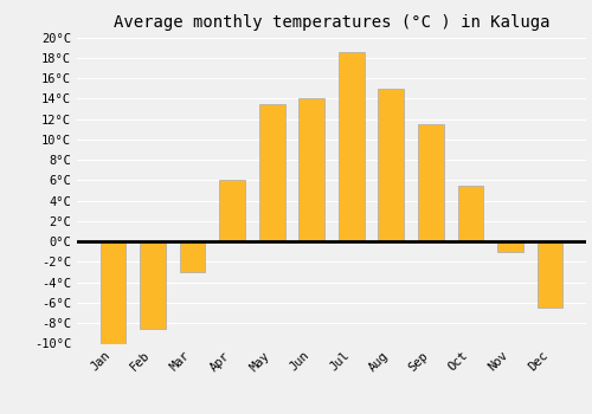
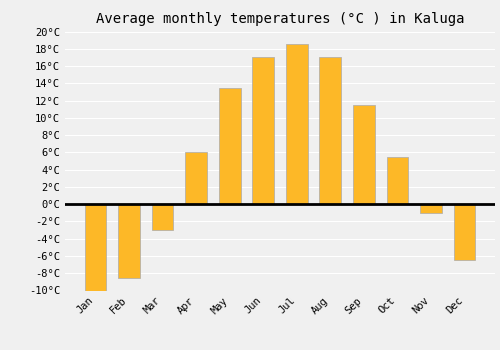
Jun: 14.0°C -> 17.0°C
Aug: 15.0°C -> 17.0°C
